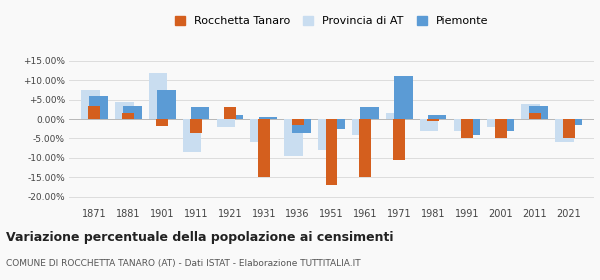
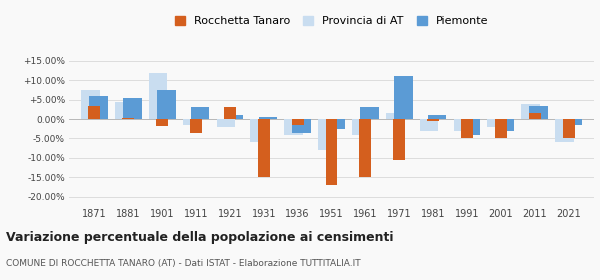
Rocchetta Tanaro/1881: 1.5% -> 0.2%
Piemonte/1881: 3.5% -> 5.5%
Provincia di AT/1911: -8.5% -> -1.5%
Provincia di AT/1936: -9.5% -> -4.0%
